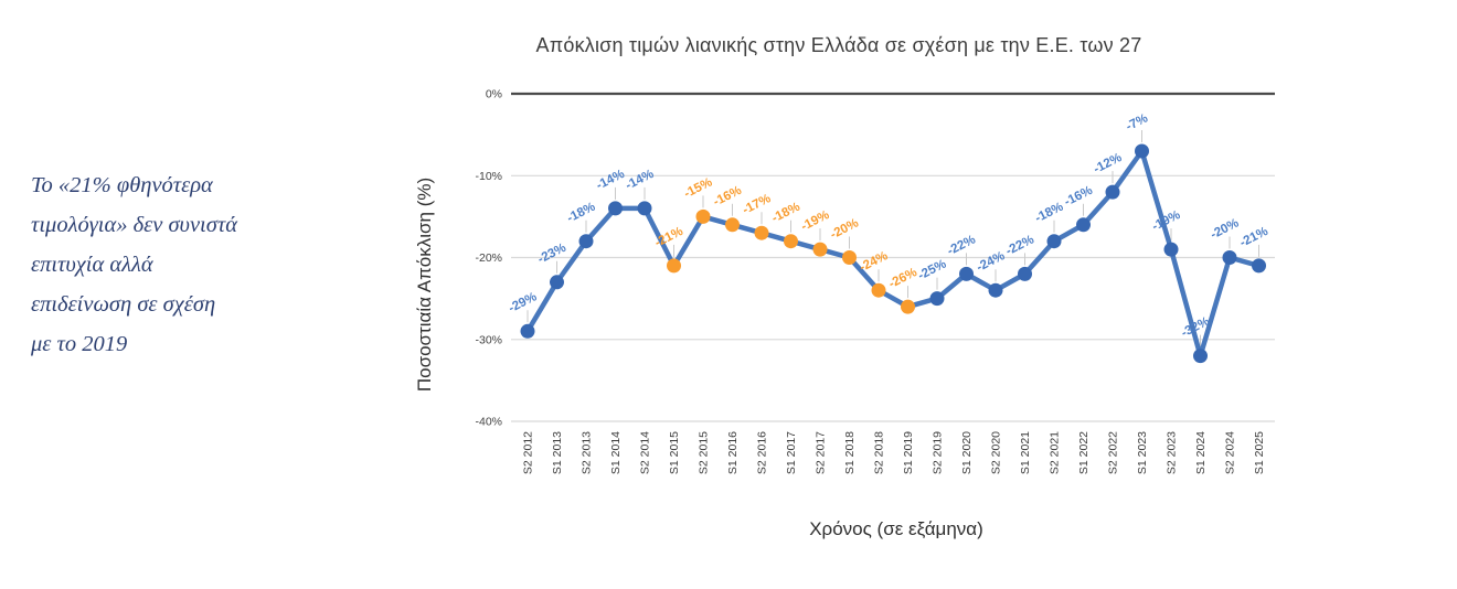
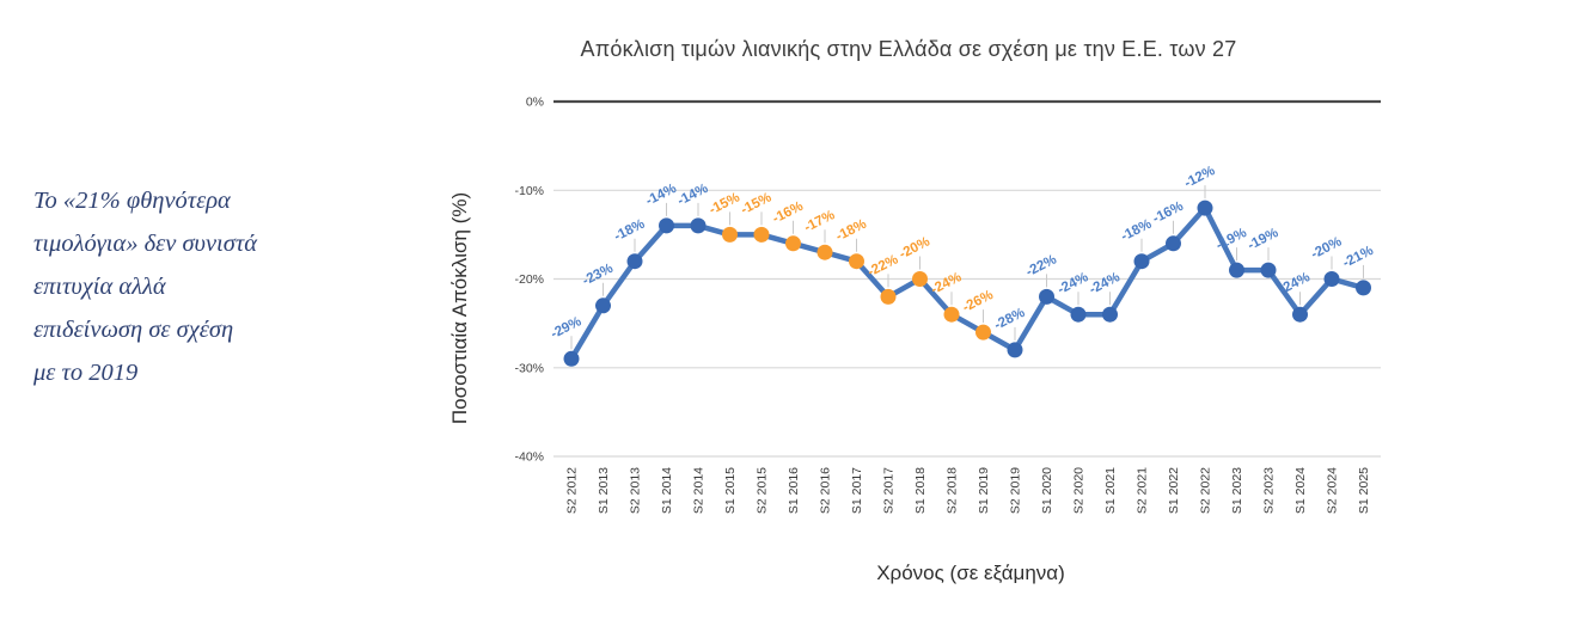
S1 2015: -21% -> -15%
S2 2017: -19% -> -22%
S2 2019: -25% -> -28%
S1 2021: -22% -> -24%
S1 2023: -7% -> -19%
S1 2024: -32% -> -24%
